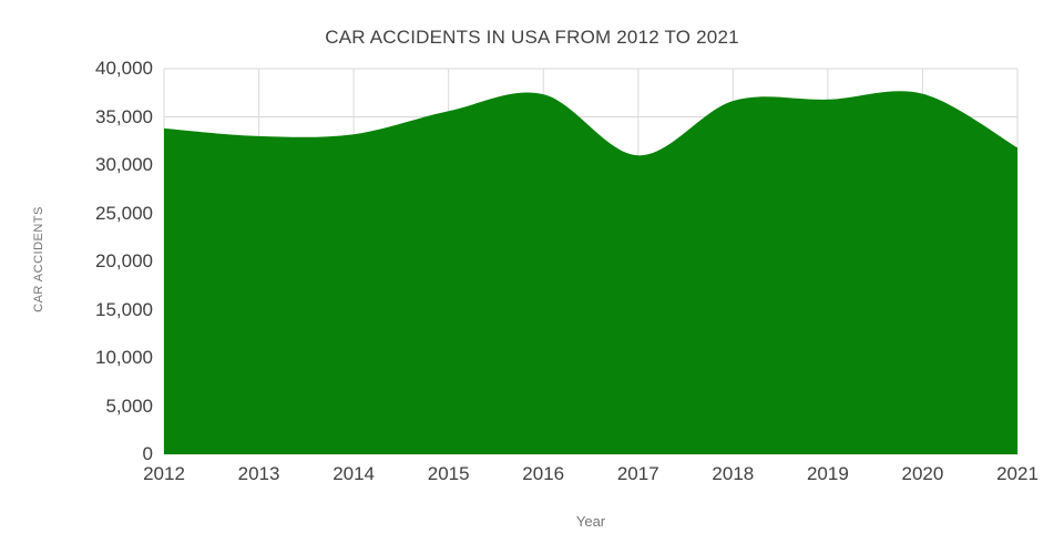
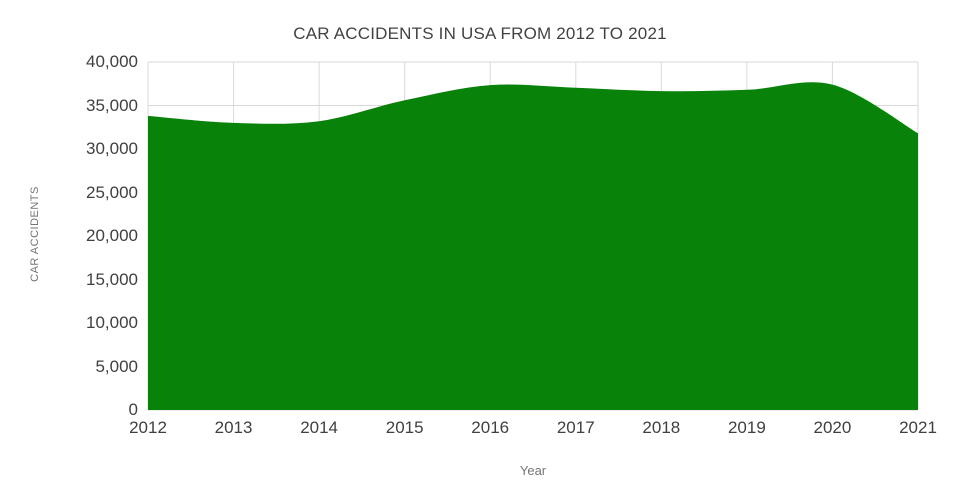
2017: 31000 -> 37000
